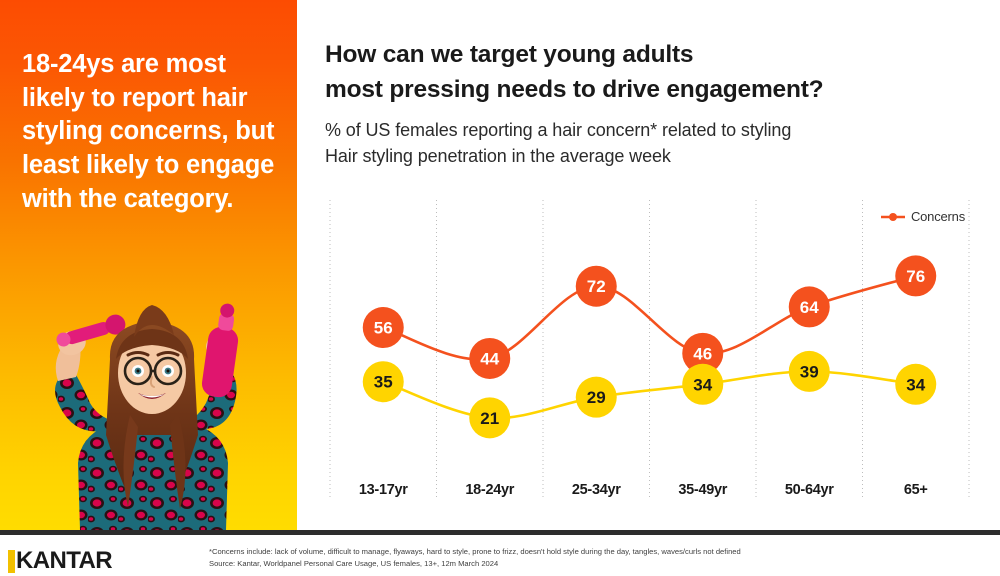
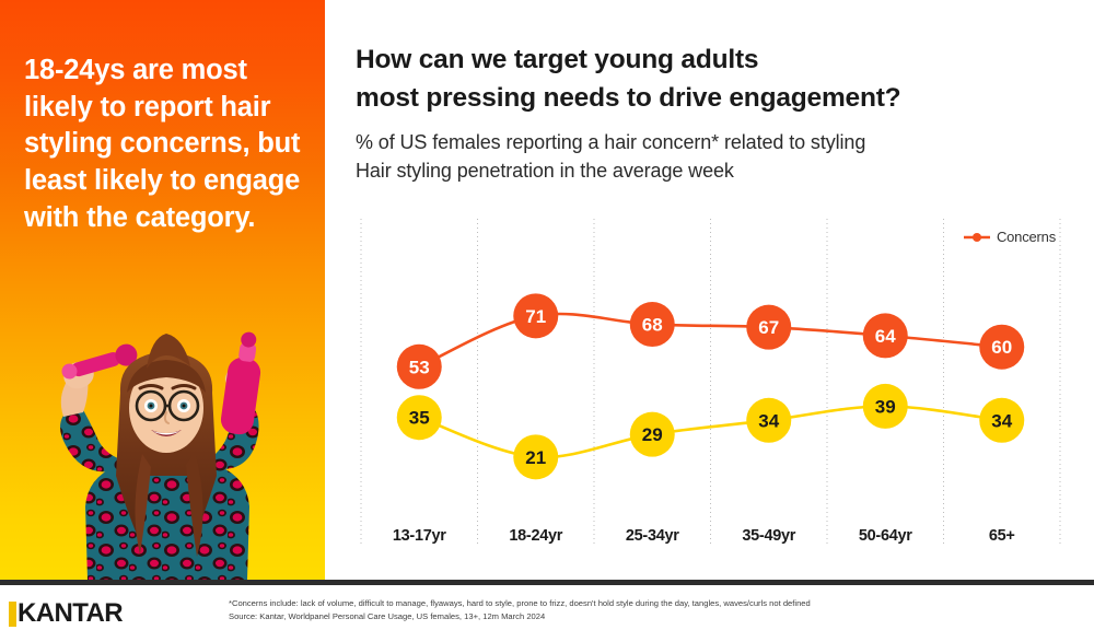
Concerns/13-17yr: 56 -> 53
Concerns/18-24yr: 44 -> 71
Concerns/25-34yr: 72 -> 68
Concerns/35-49yr: 46 -> 67
Concerns/65+: 76 -> 60
